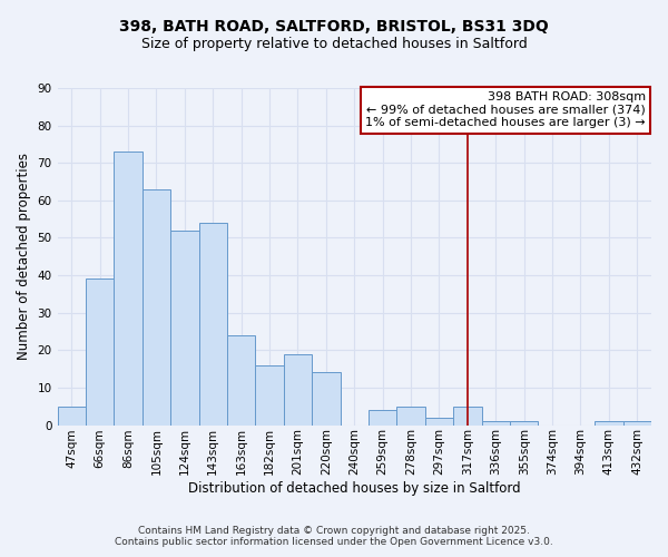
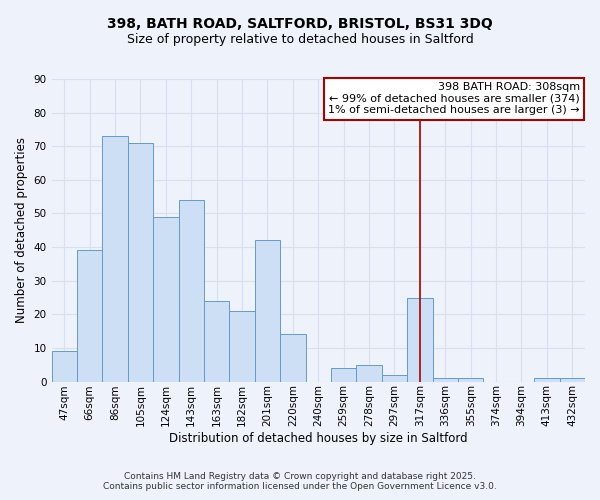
47sqm: 5 -> 9
105sqm: 63 -> 71
124sqm: 52 -> 49
182sqm: 16 -> 21
201sqm: 19 -> 42
317sqm: 5 -> 25
